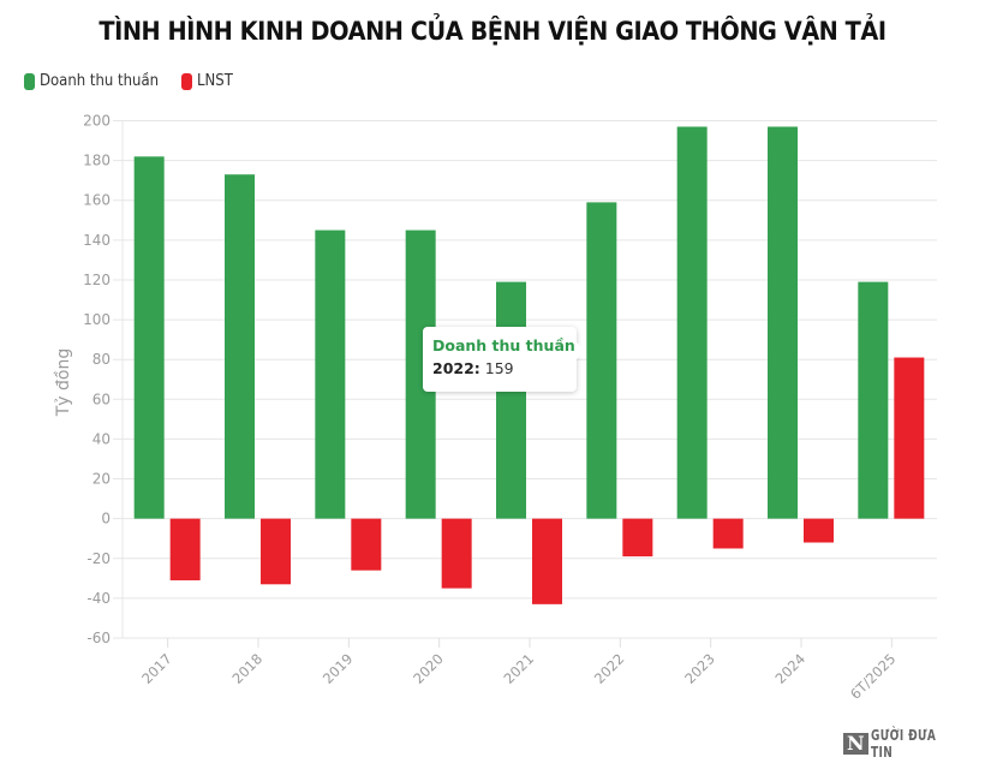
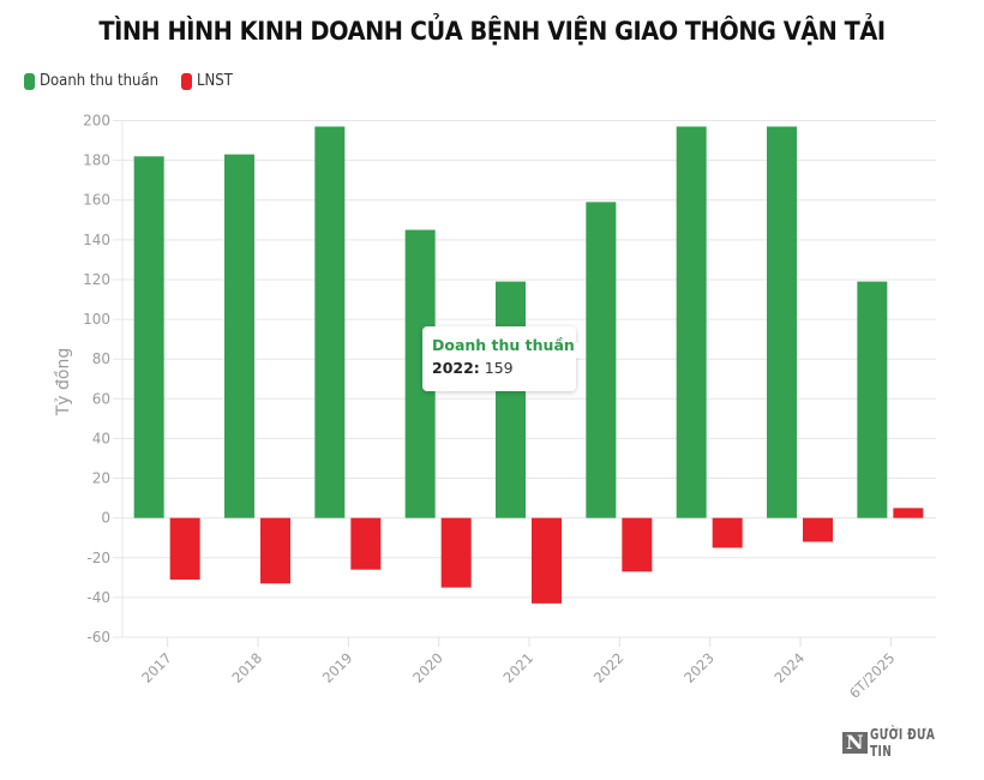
Doanh thu thuần/2018: 173 -> 183
Doanh thu thuần/2019: 145 -> 197
LNST/2022: -19 -> -27
LNST/6T/2025: 81 -> 5
